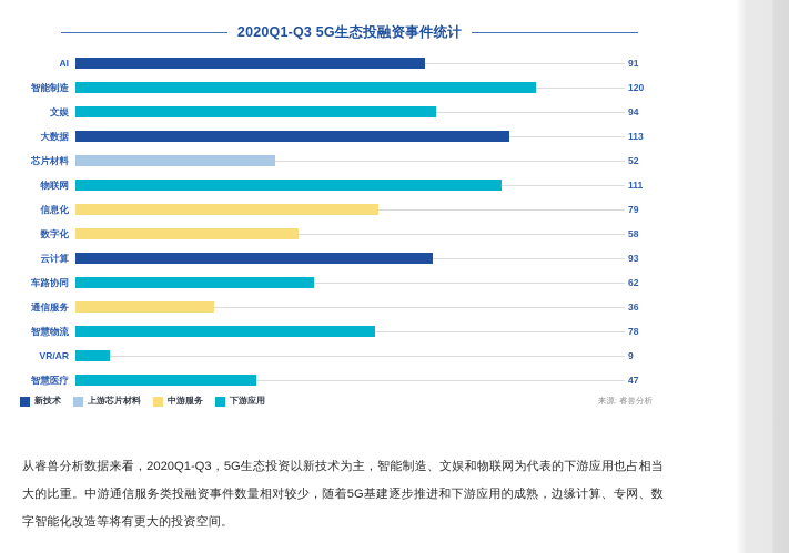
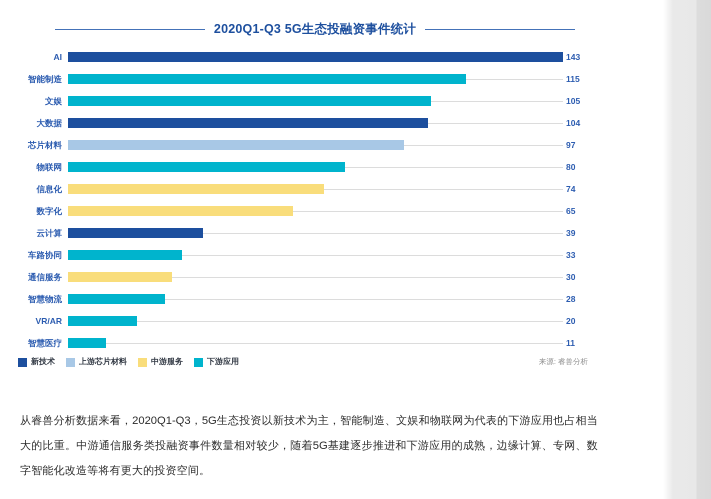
AI: 91 -> 143
智能制造: 120 -> 115
文娱: 94 -> 105
大数据: 113 -> 104
芯片材料: 52 -> 97
物联网: 111 -> 80
信息化: 79 -> 74
数字化: 58 -> 65
云计算: 93 -> 39
车路协同: 62 -> 33
通信服务: 36 -> 30
智慧物流: 78 -> 28
VR/AR: 9 -> 20
智慧医疗: 47 -> 11
